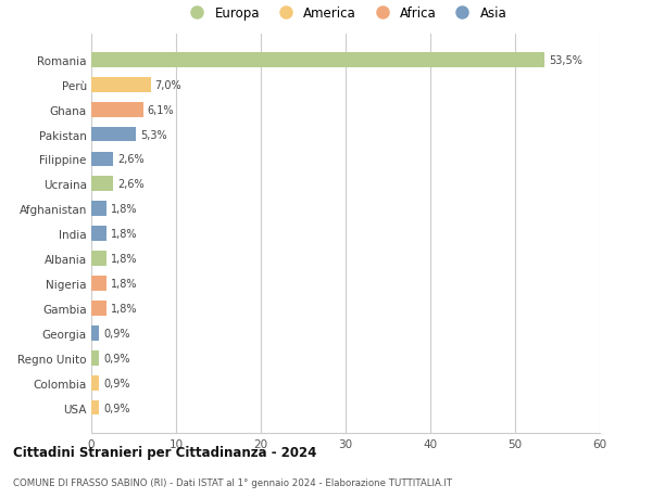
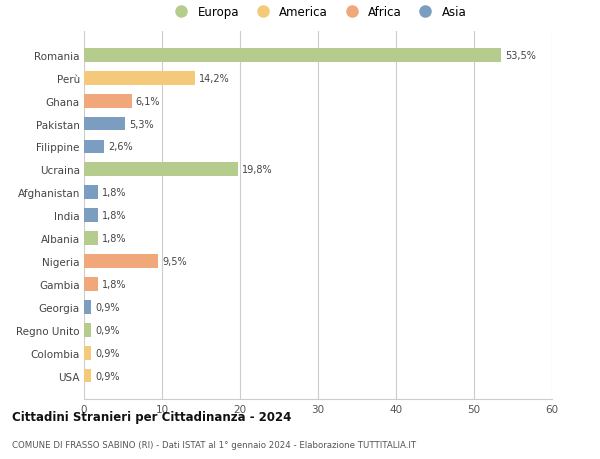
Perù: 7,0% -> 14,2%
Ucraina: 2,6% -> 19,8%
Nigeria: 1,8% -> 9,5%
